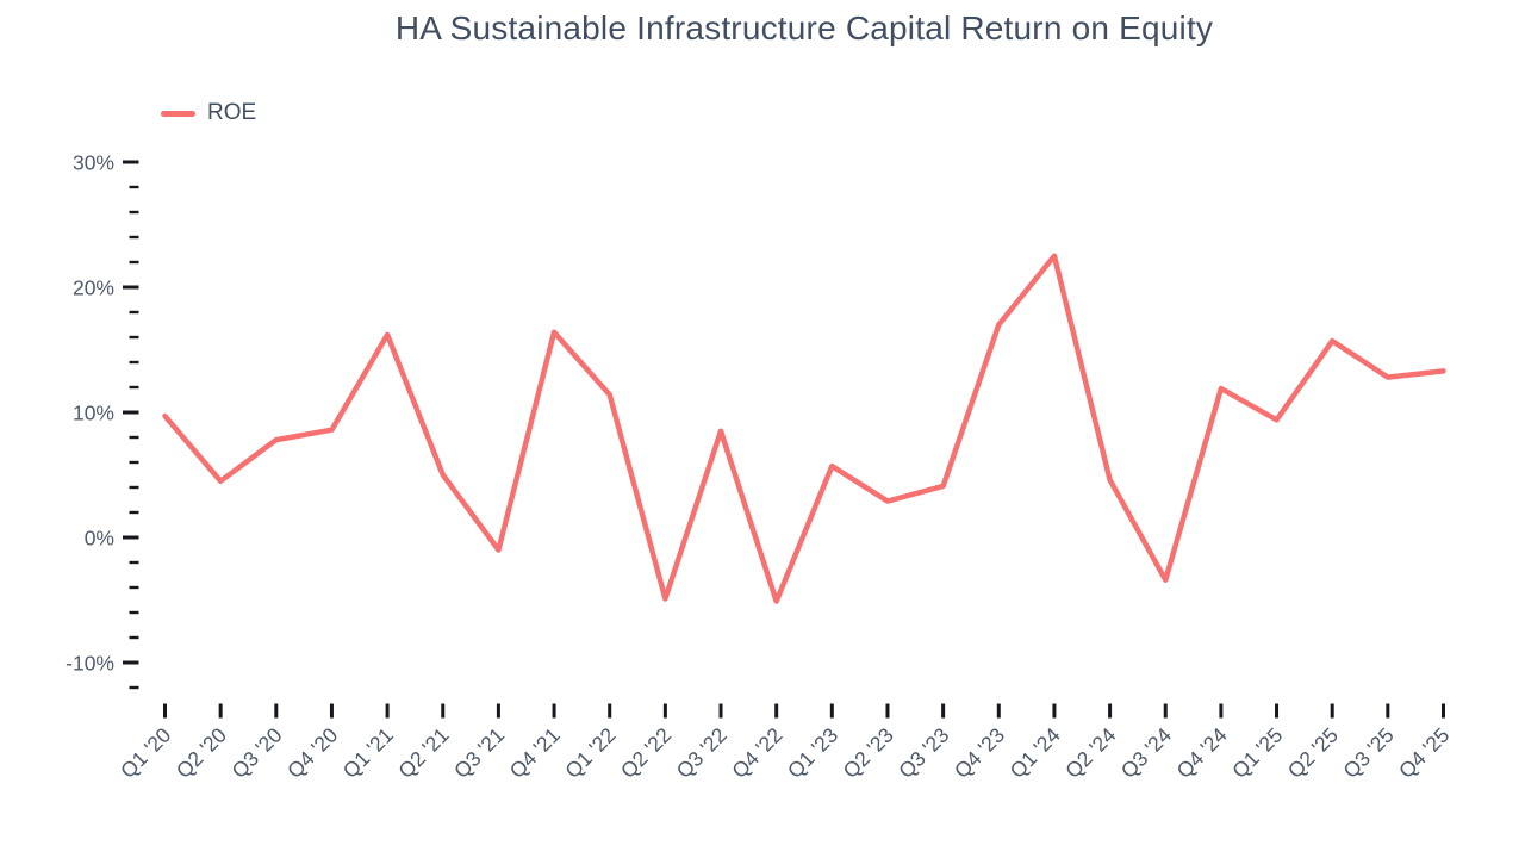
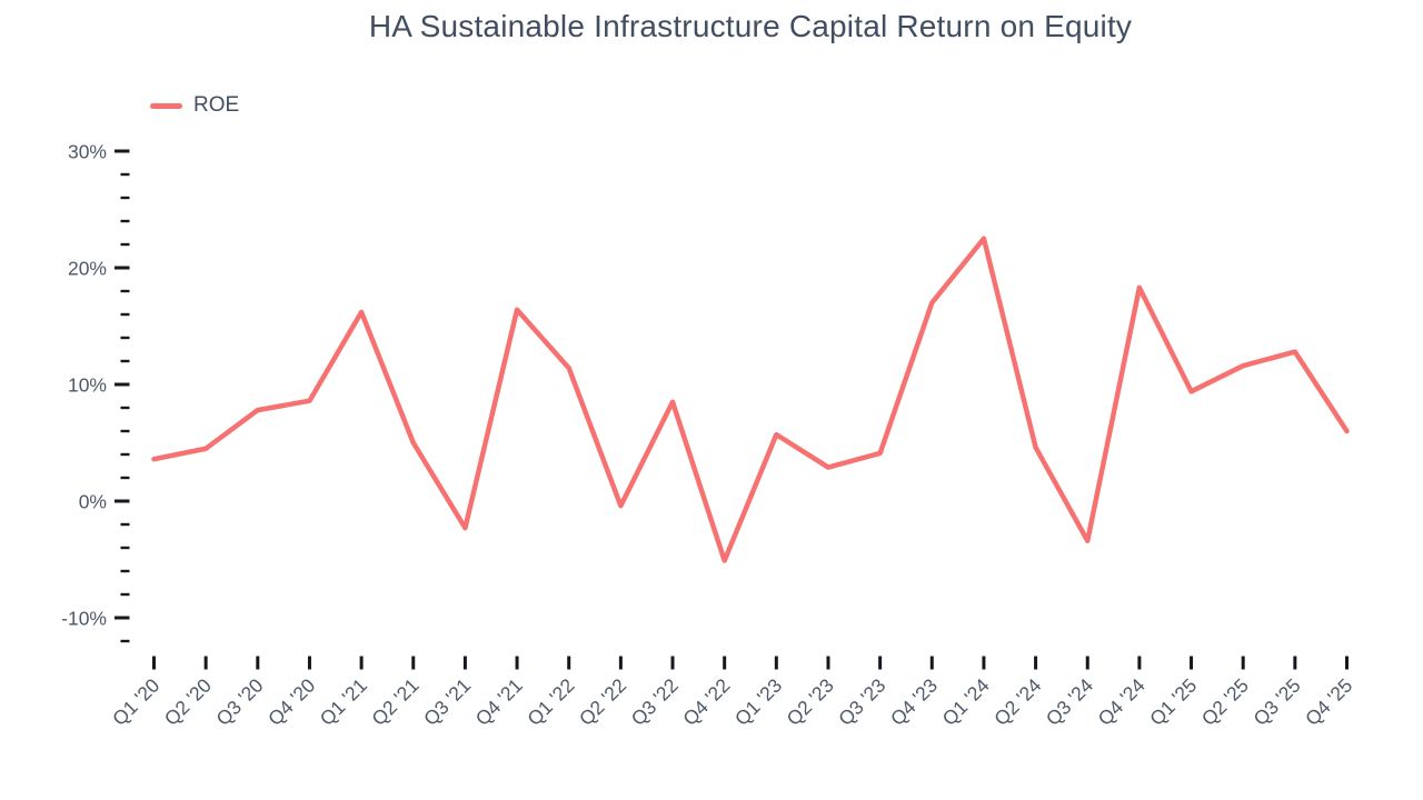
Q1 '20: 9.7% -> 3.6%
Q3 '21: -1.0% -> -2.3%
Q2 '22: -4.9% -> -0.4%
Q4 '24: 11.9% -> 18.3%
Q2 '25: 15.7% -> 11.6%
Q4 '25: 13.3% -> 6.0%
